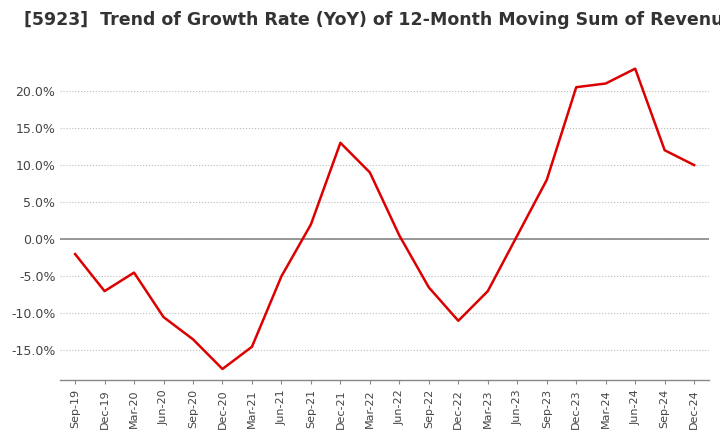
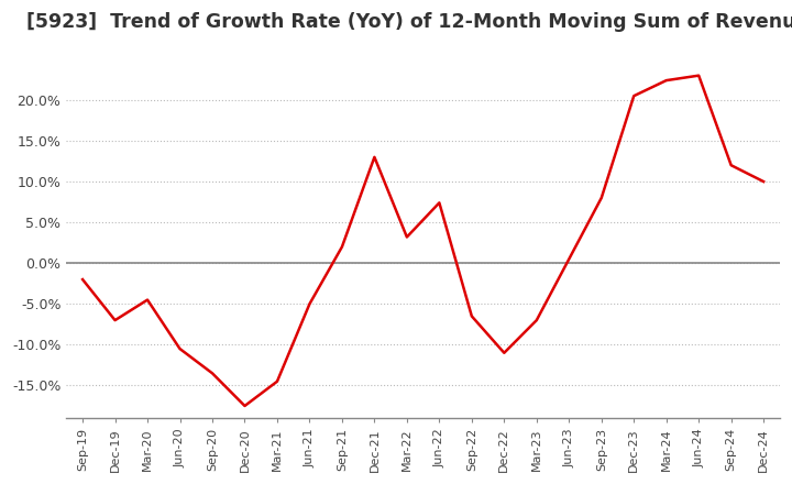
Mar-22: 9.0% -> 3.2%
Jun-22: 0.5% -> 7.4%
Mar-24: 21.0% -> 22.4%
